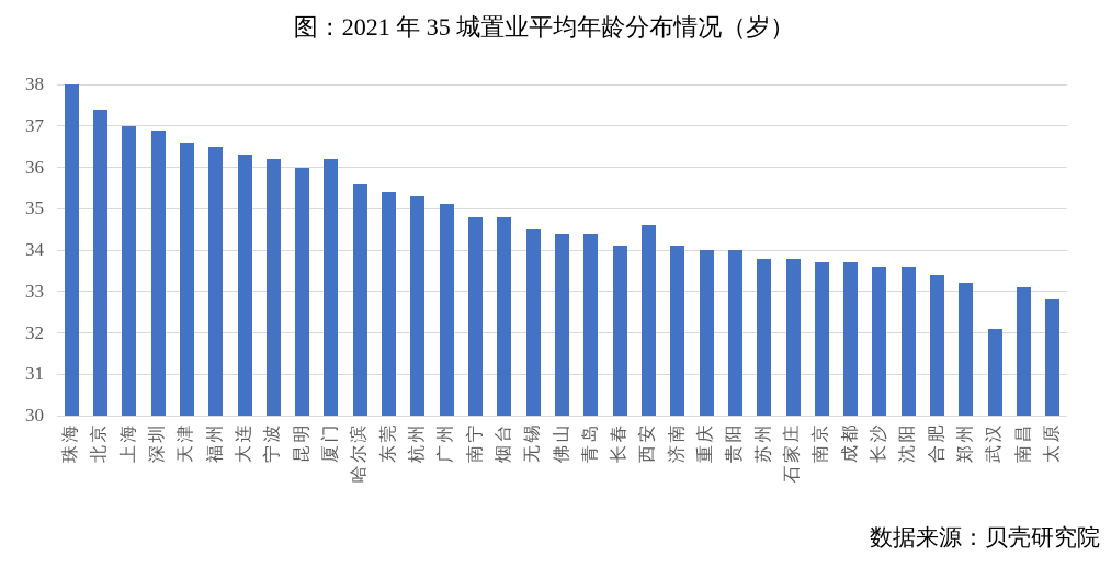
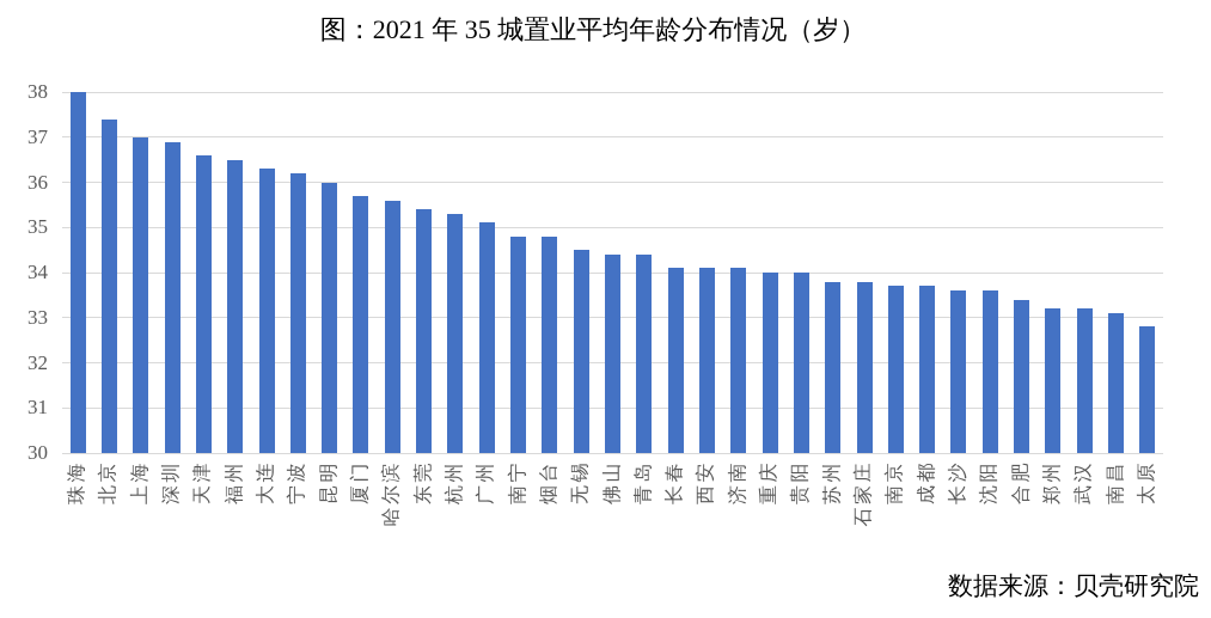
厦门: 36.2 -> 35.7
西安: 34.6 -> 34.1
武汉: 32.1 -> 33.2
